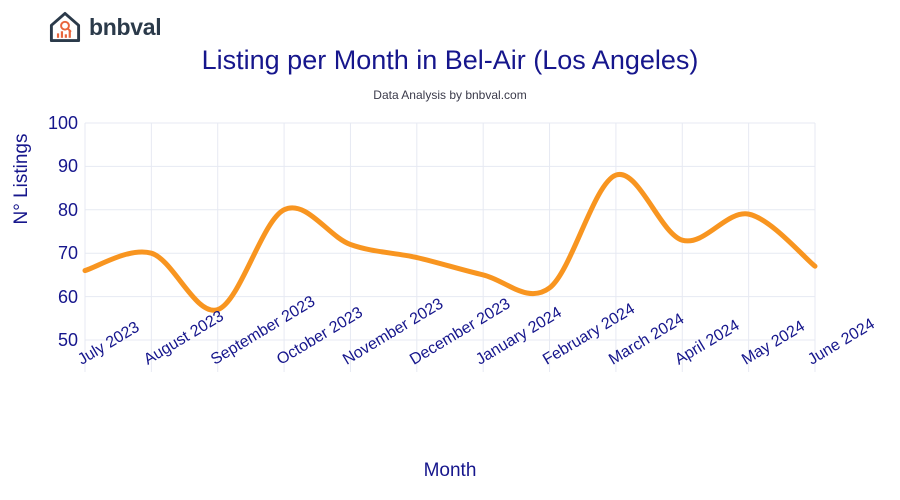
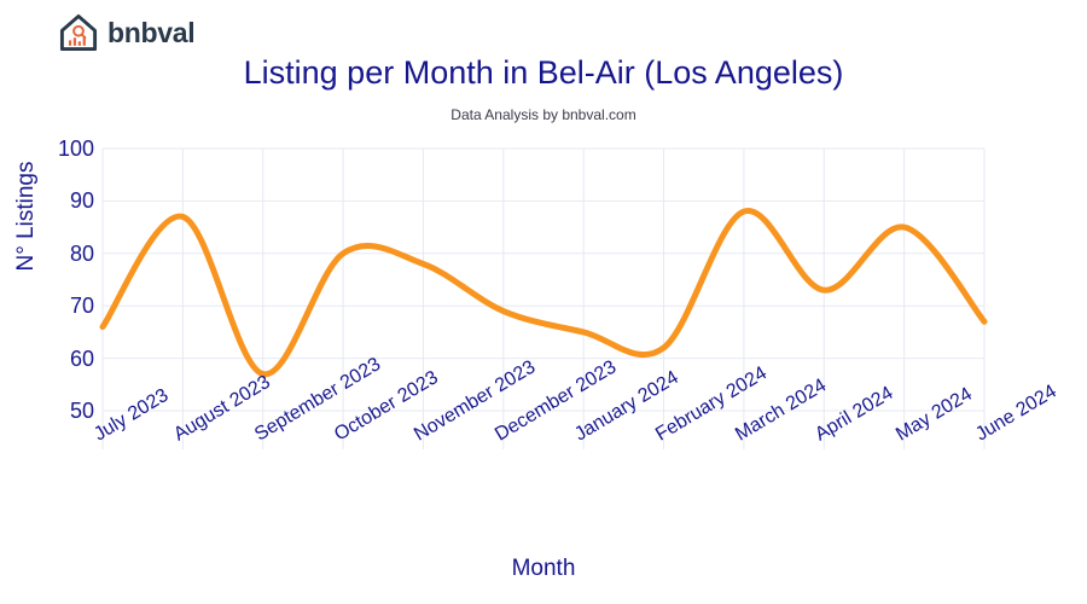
August 2023: 70 -> 87
November 2023: 72 -> 78
May 2024: 79 -> 85
